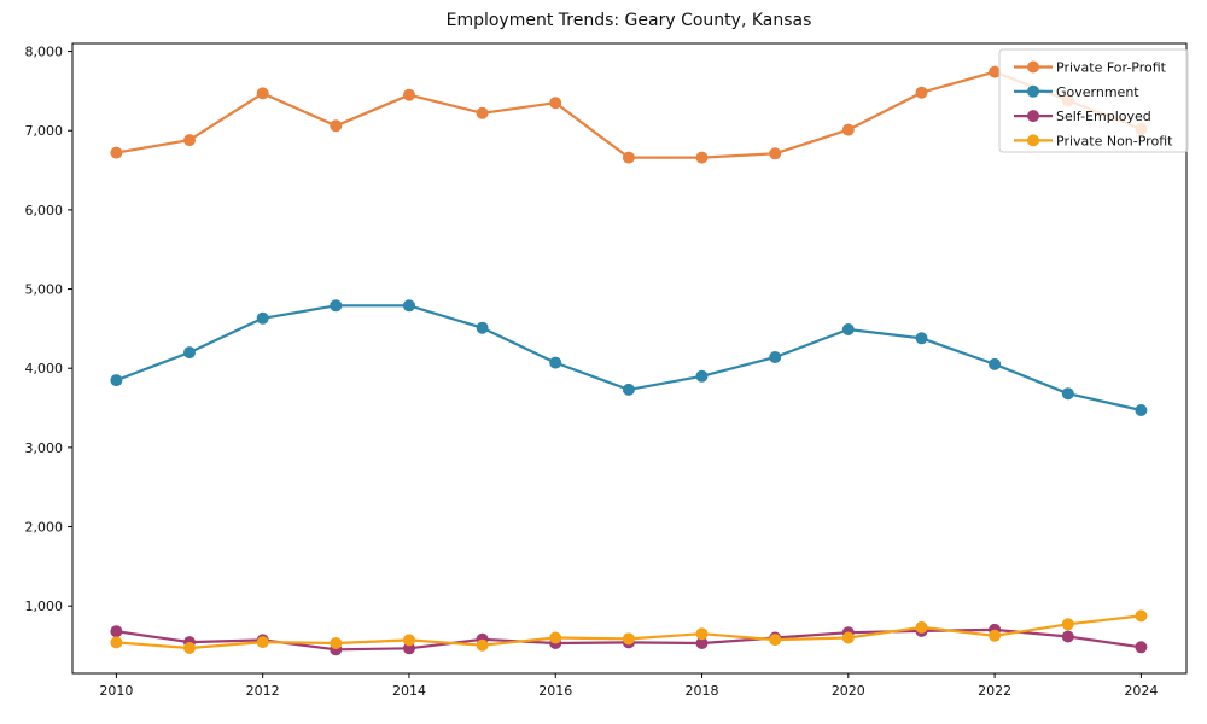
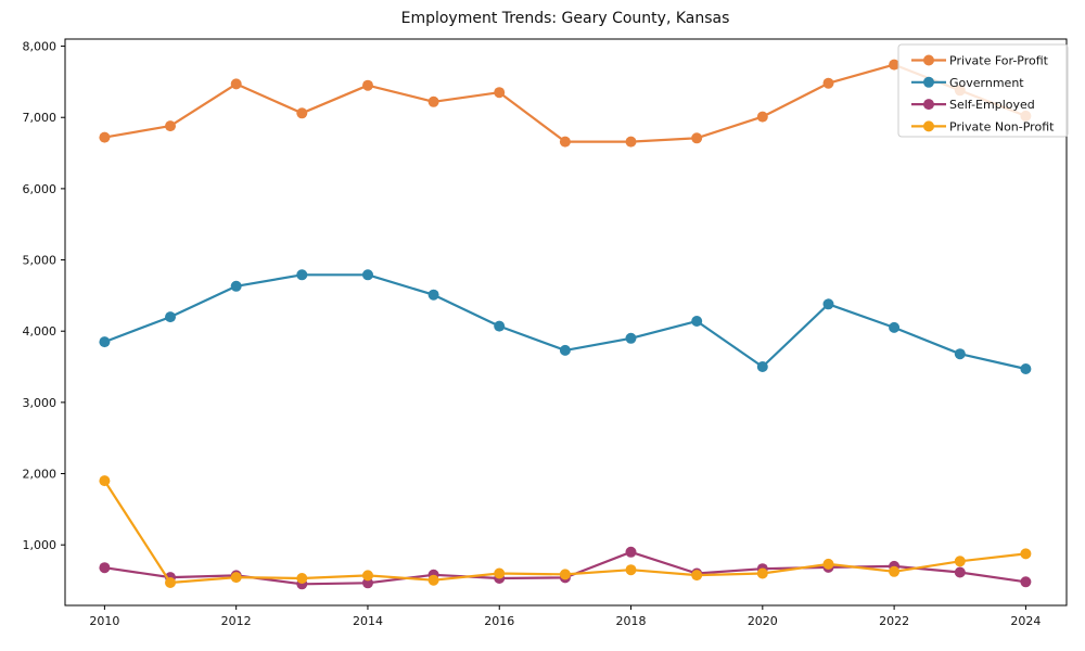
Private Non-Profit/2010: 500 -> 1900
Self-Employed/2018: 500 -> 900
Government/2020: 4500 -> 3500
